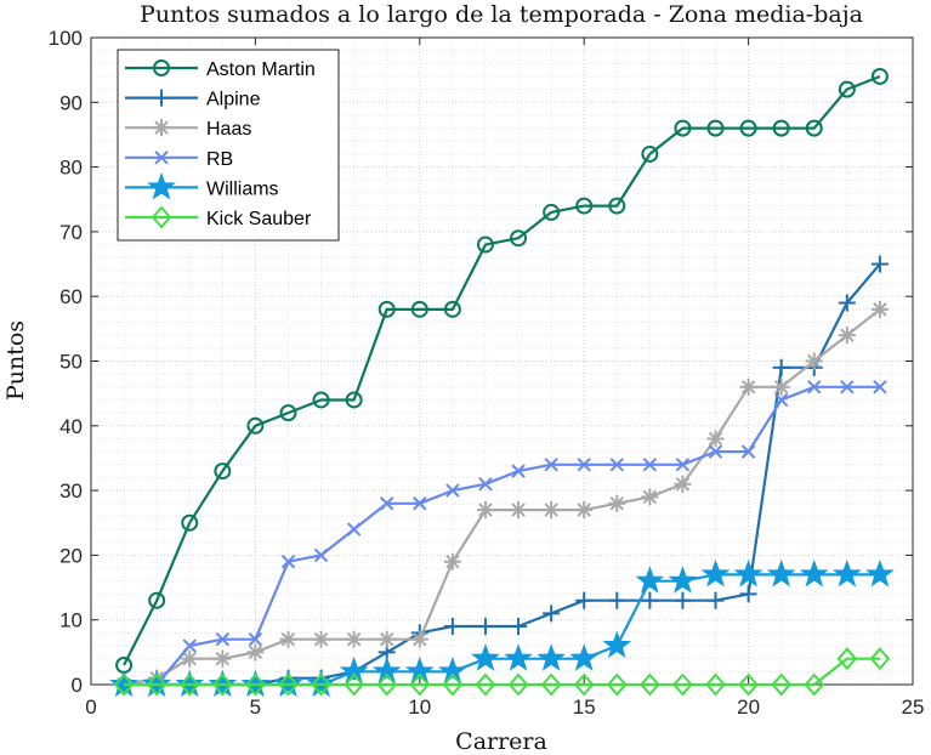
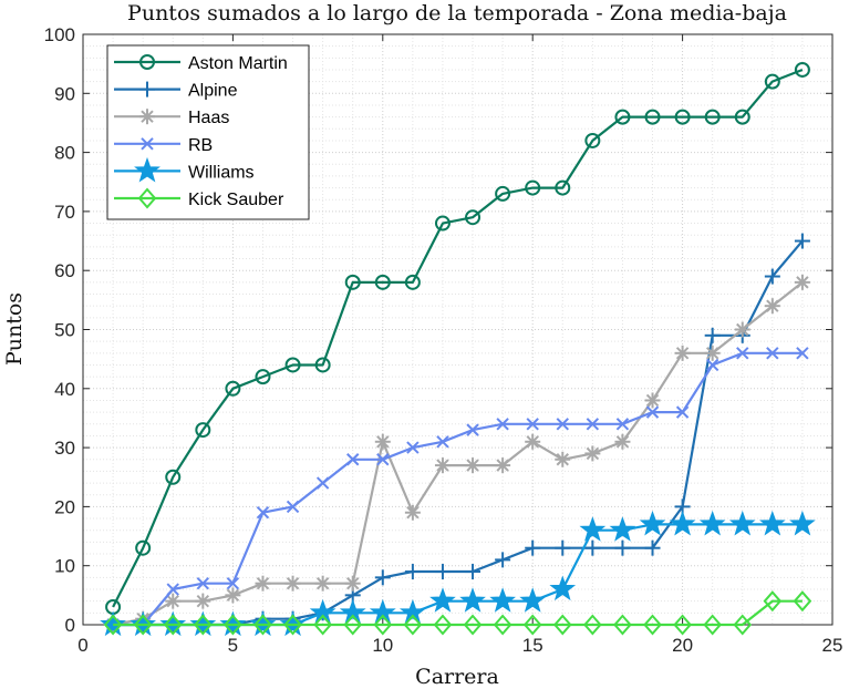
Haas/10: 7 -> 31
Haas/15: 27 -> 31
Alpine/20: 14 -> 20
